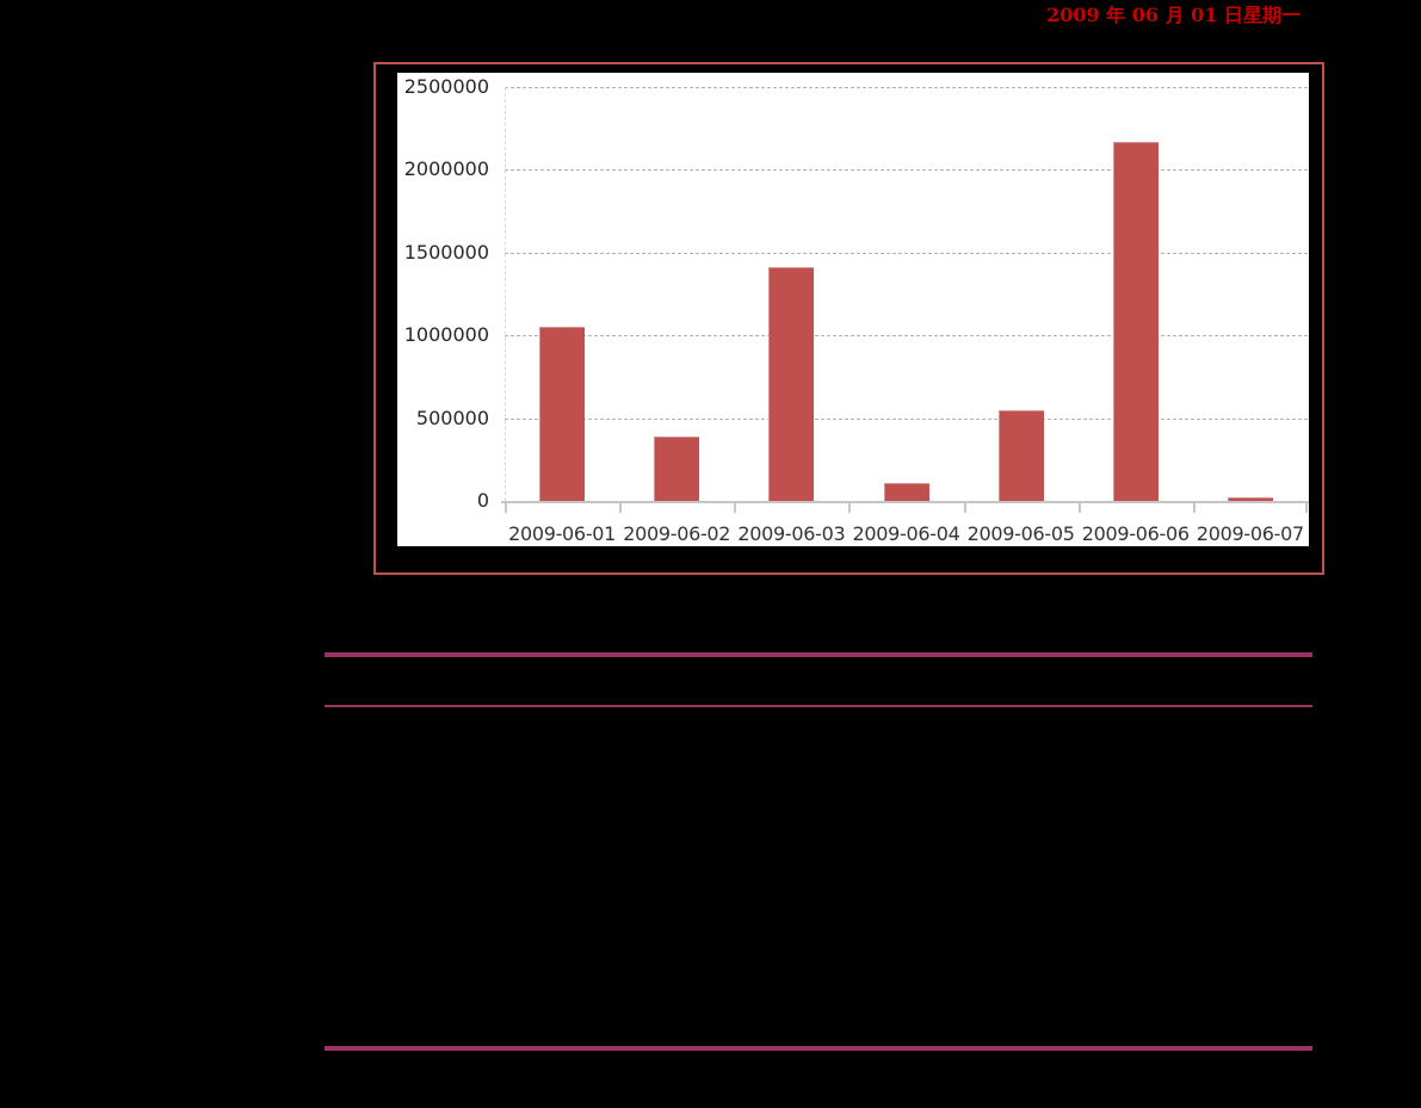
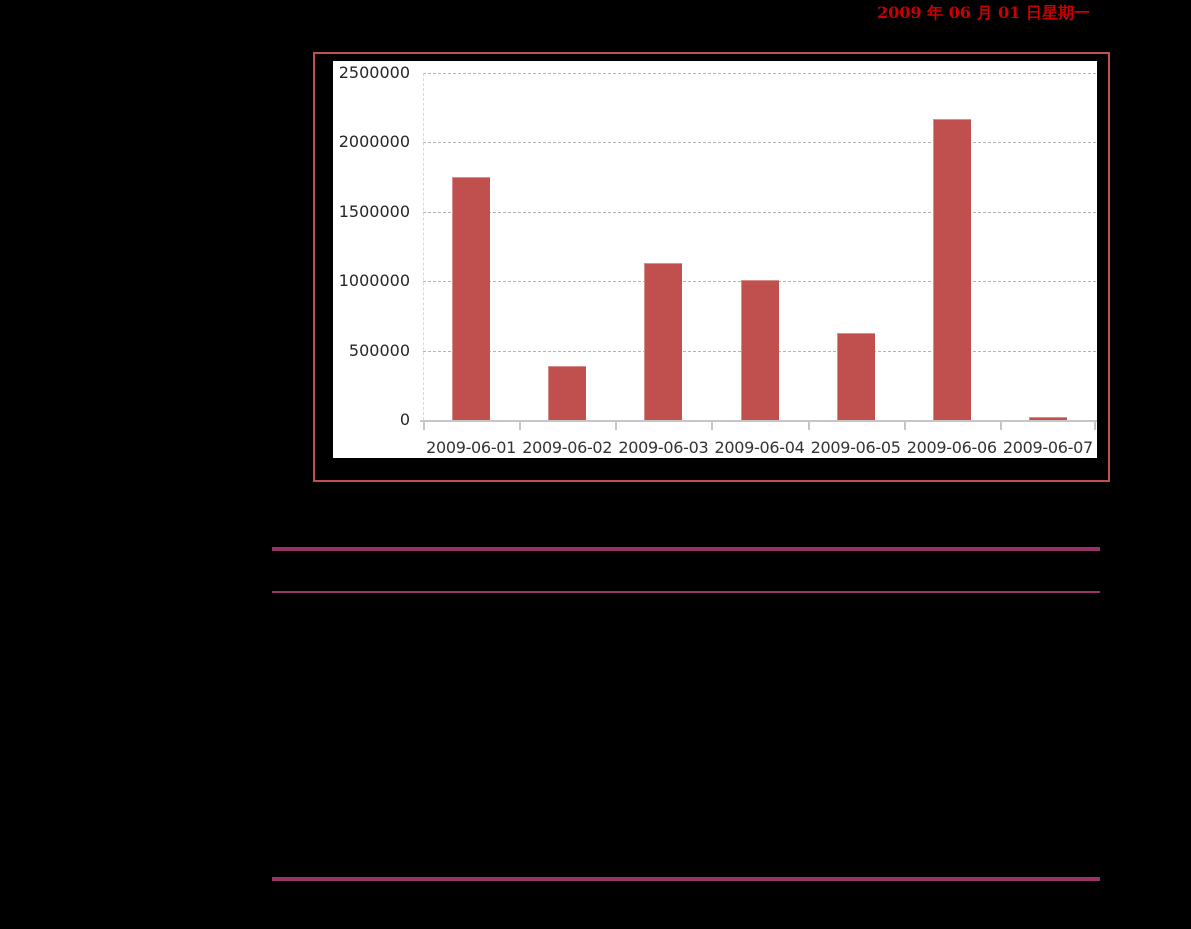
2009-06-01: 1050000 -> 1750000
2009-06-03: 1410000 -> 1130000
2009-06-04: 110000 -> 1010000
2009-06-05: 540000 -> 630000
